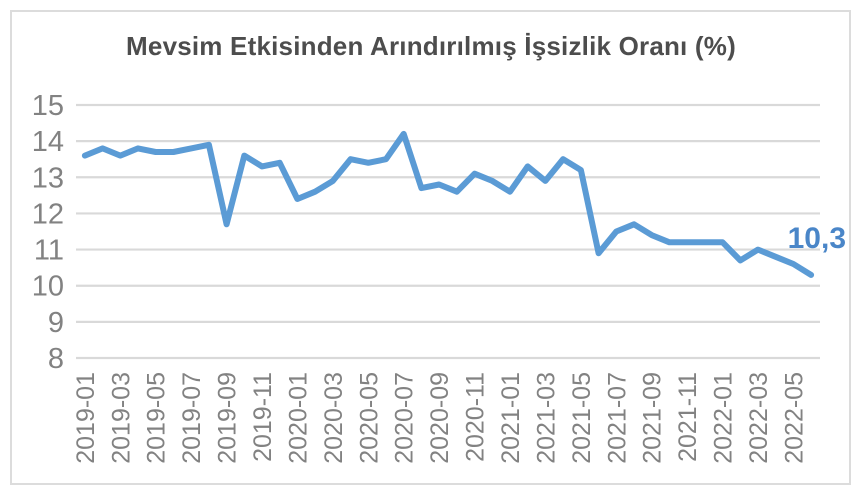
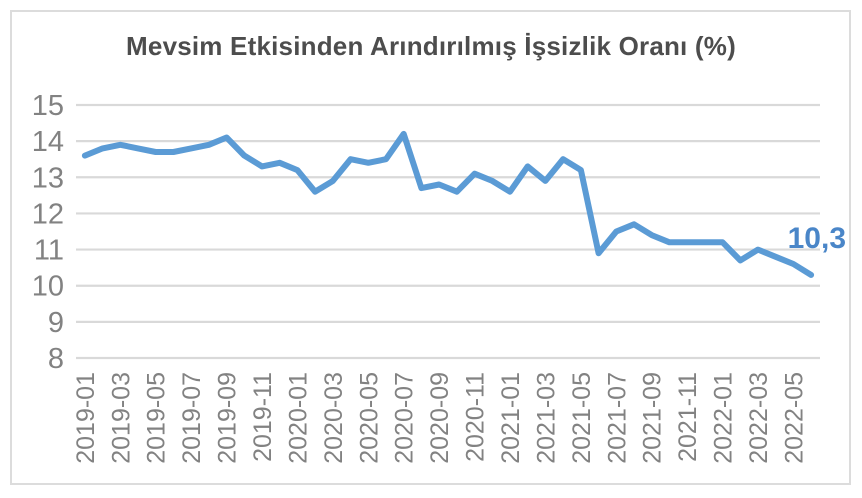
2019-03: 13.6 -> 13.9
2019-09: 11.7 -> 14.1
2020-01: 12.4 -> 13.2
